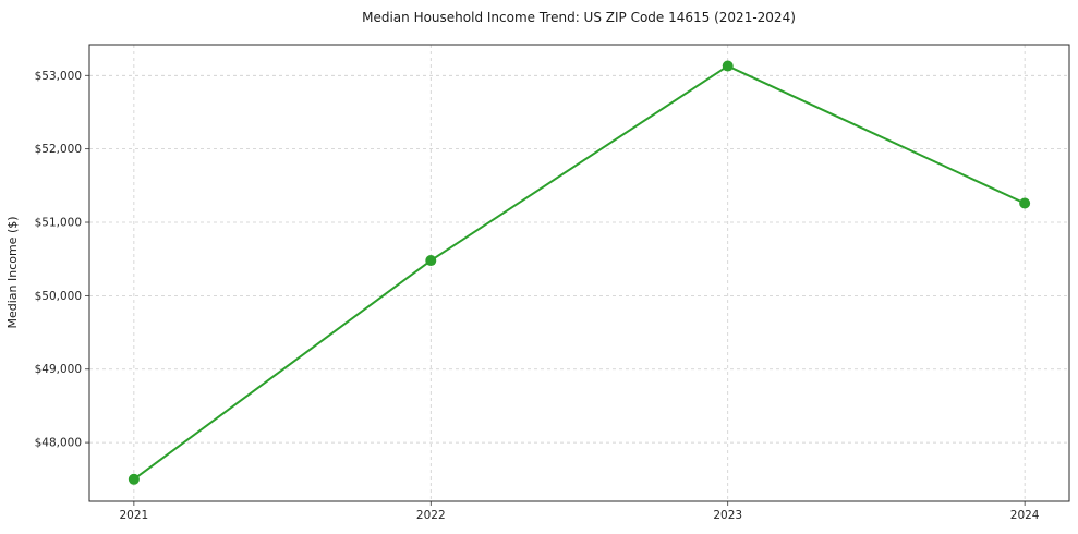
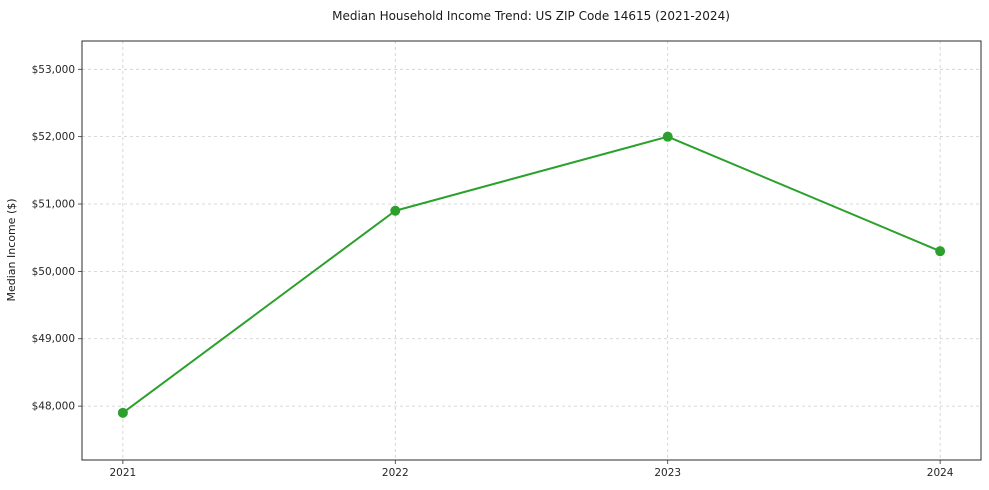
2021: $47500 -> $47900
2022: $50500 -> $50900
2023: $53100 -> $52000
2024: $51300 -> $50300
